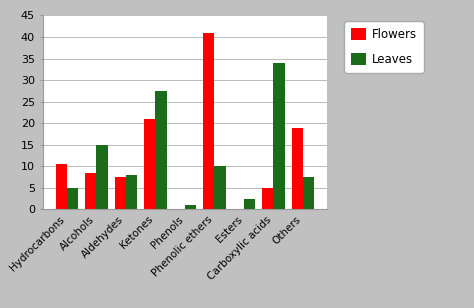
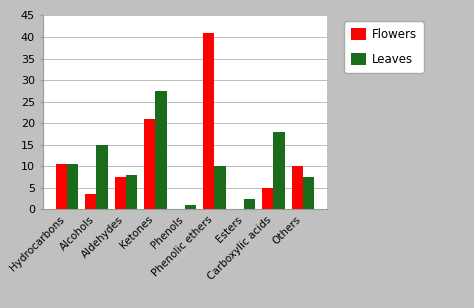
Leaves/Hydrocarbons: 5.0 -> 10.5
Flowers/Alcohols: 8.5 -> 3.5
Leaves/Carboxylic acids: 34.0 -> 18.0
Flowers/Others: 19.0 -> 10.0
